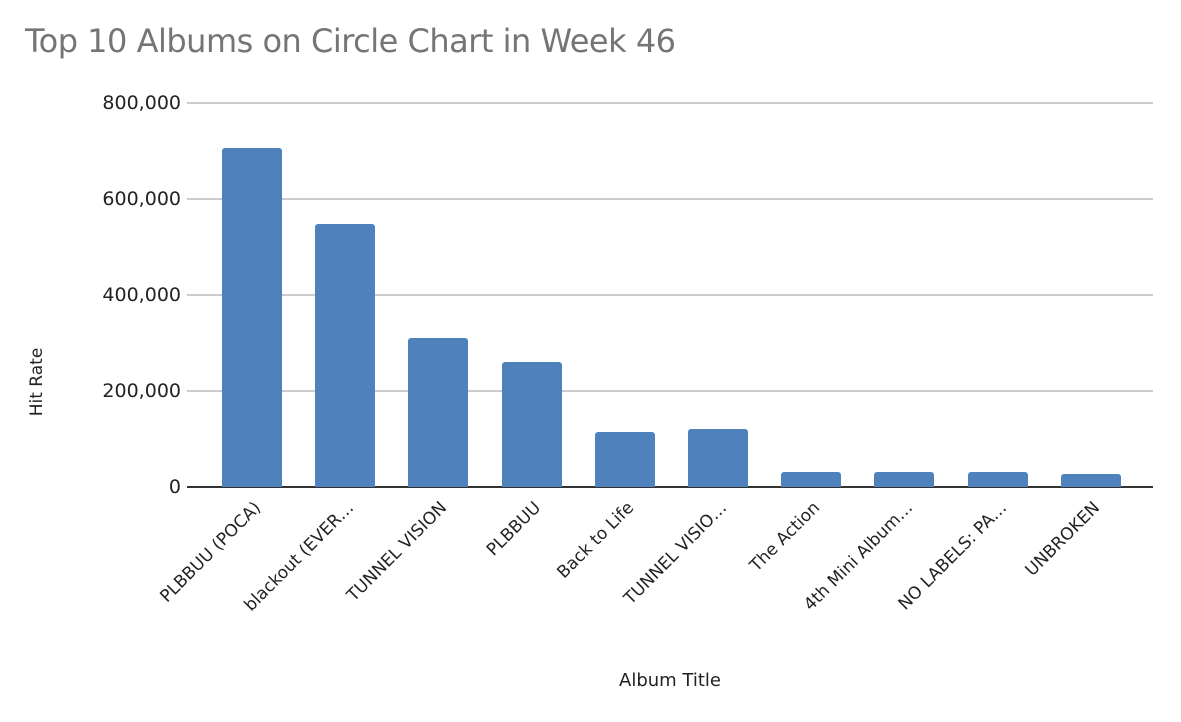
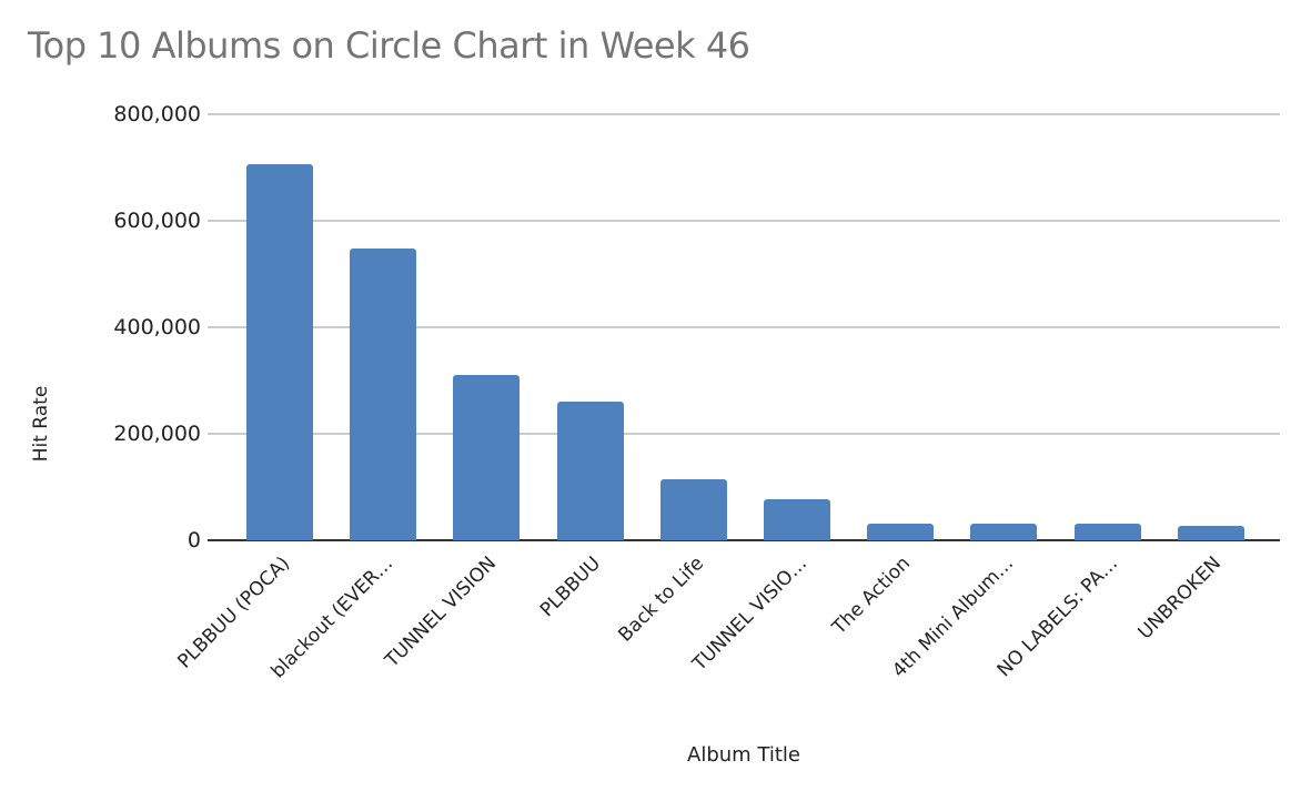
TUNNEL VISIO…: 120000 -> 80000
